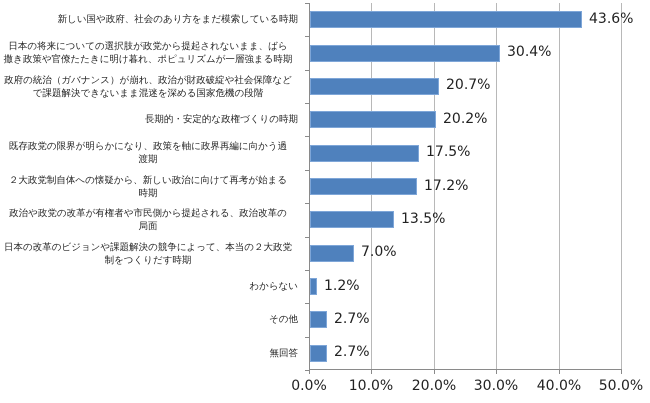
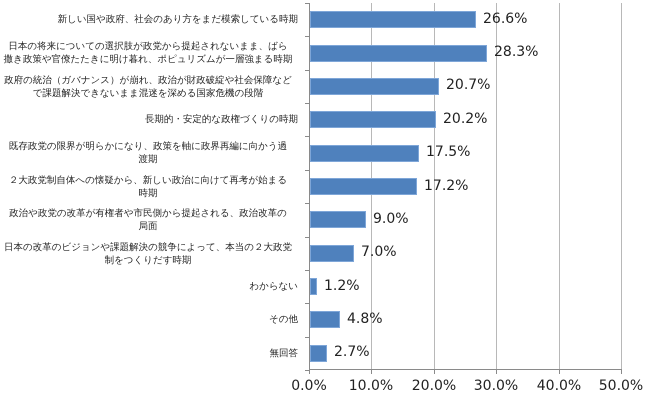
新しい国や政府、社会のあり方をまだ模索している時期: 43.6% -> 26.6%
日本の将来についての選択肢が政党から提起されないまま、ばら撒き政策や官僚たたきに明け暮れ、ポピュリズムが一層強まる時期: 30.4% -> 28.3%
政治や政党の改革が有権者や市民側から提起される、政治改革の局面: 13.5% -> 9.0%
その他: 2.7% -> 4.8%
